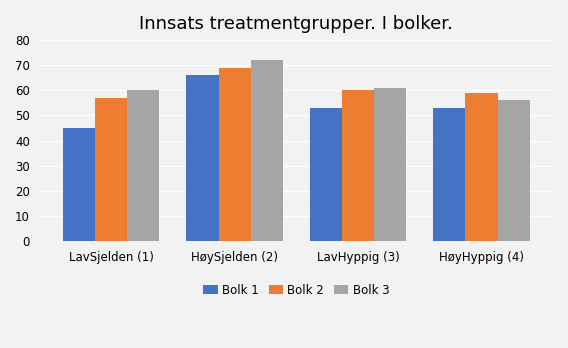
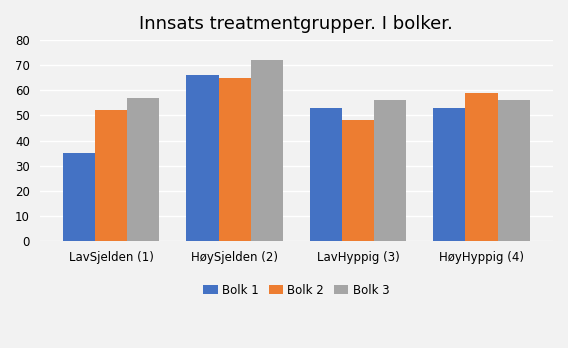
Bolk 1/LavSjelden (1): 45 -> 35
Bolk 2/LavSjelden (1): 57 -> 52
Bolk 3/LavSjelden (1): 60 -> 57
Bolk 2/HøySjelden (2): 69 -> 65
Bolk 2/LavHyppig (3): 60 -> 48
Bolk 3/LavHyppig (3): 61 -> 56
